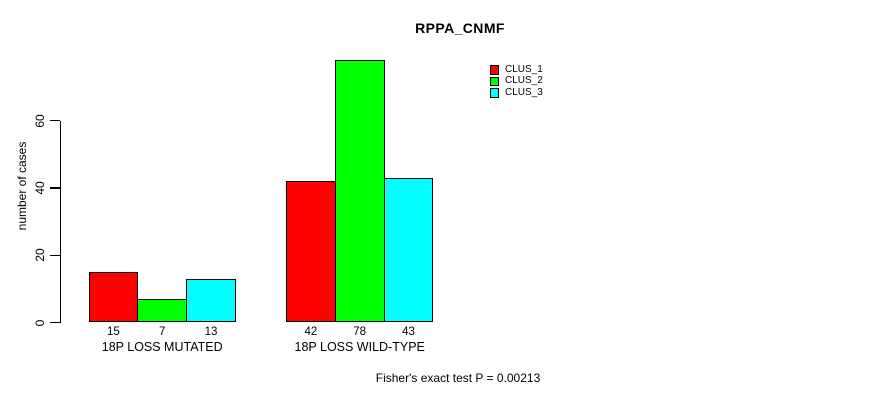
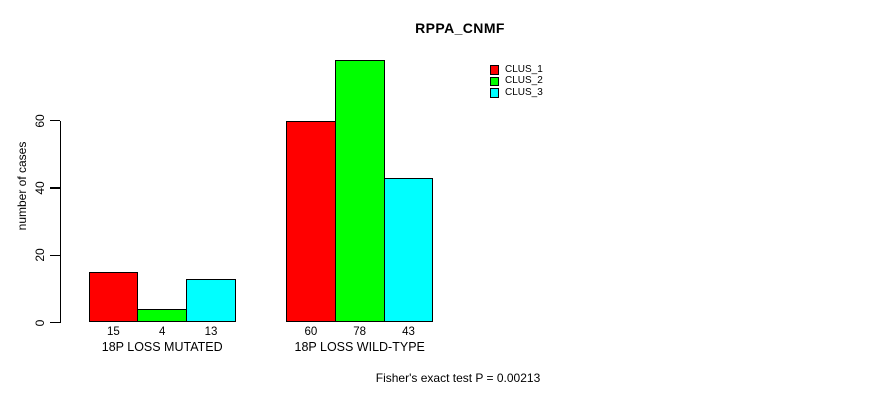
CLUS_2/18P LOSS MUTATED: 7 -> 4
CLUS_1/18P LOSS WILD-TYPE: 42 -> 60
